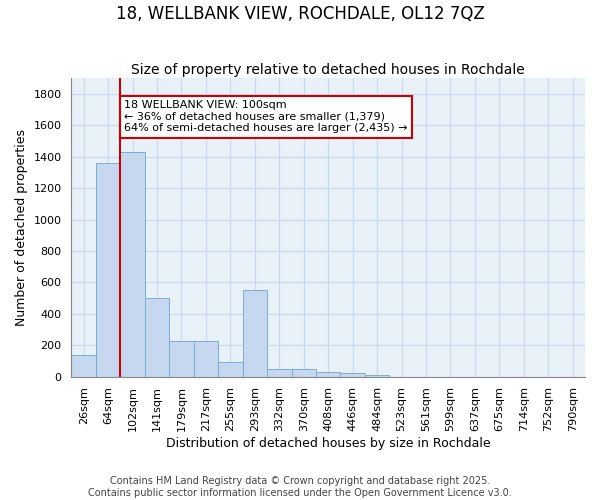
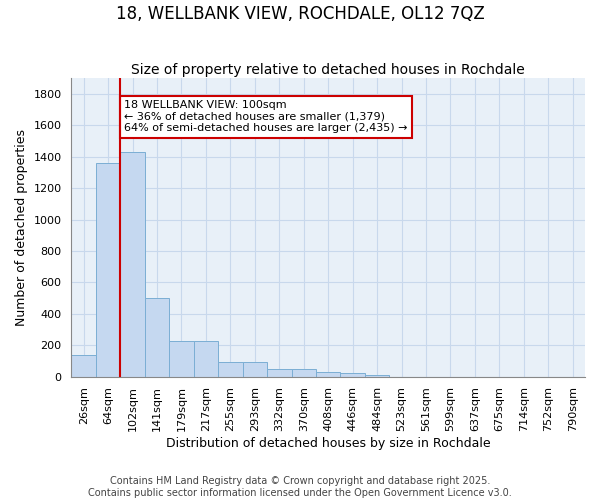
293sqm: 550 -> 90
